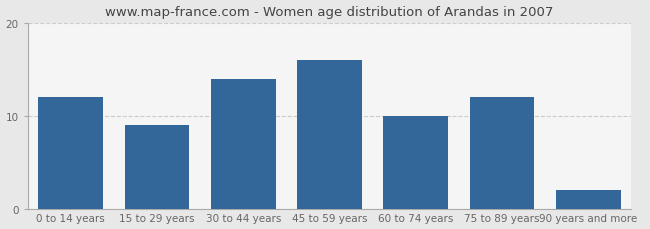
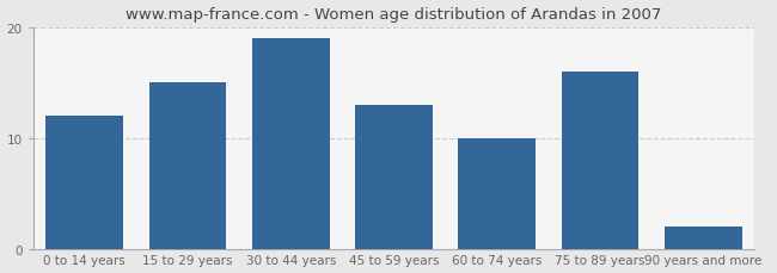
15 to 29 years: 9 -> 15
30 to 44 years: 14 -> 19
45 to 59 years: 16 -> 13
75 to 89 years: 12 -> 16
